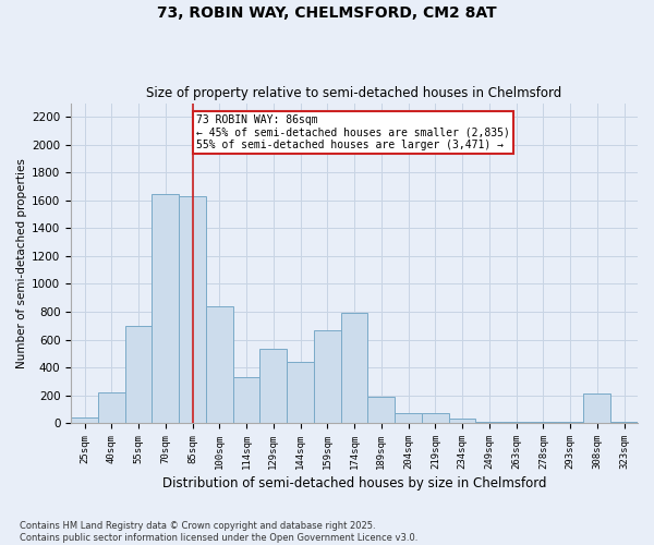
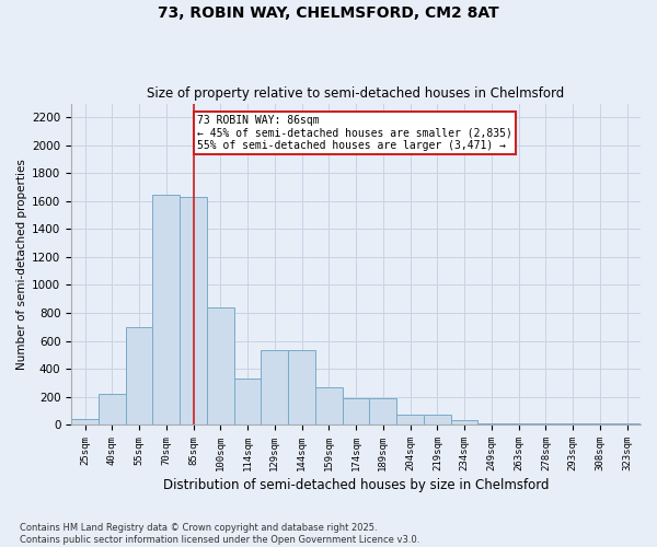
144sqm: 440 -> 530
159sqm: 670 -> 260
174sqm: 790 -> 190
308sqm: 210 -> 0
